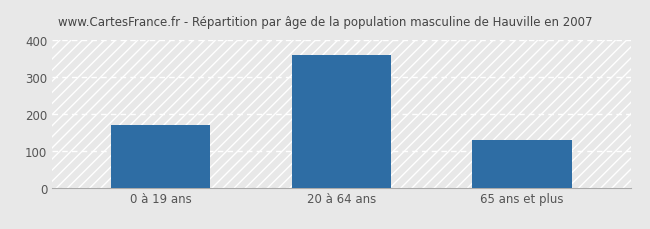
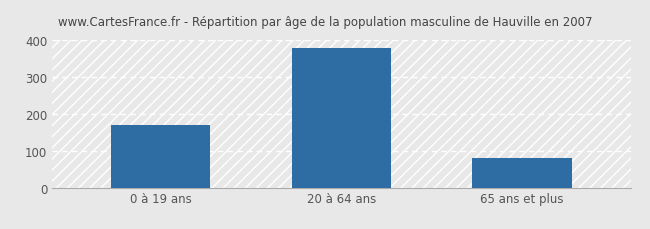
20 à 64 ans: 360 -> 380
65 ans et plus: 130 -> 80
